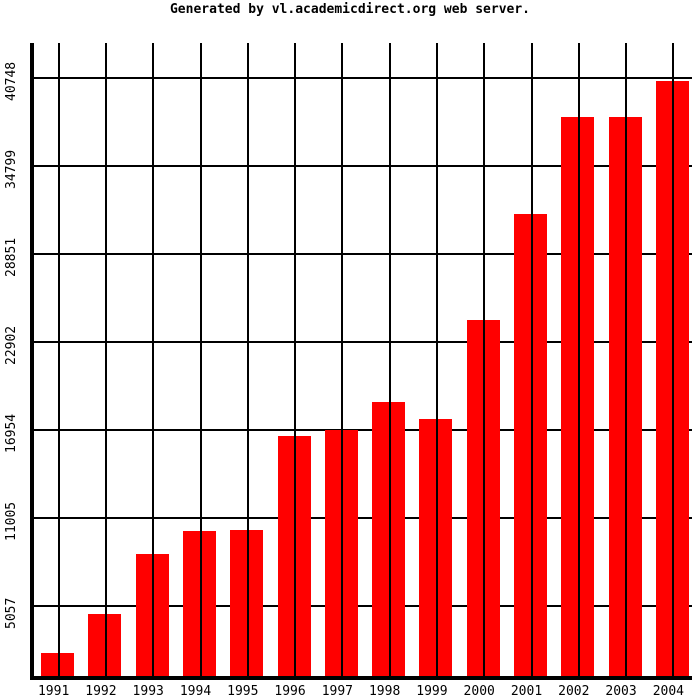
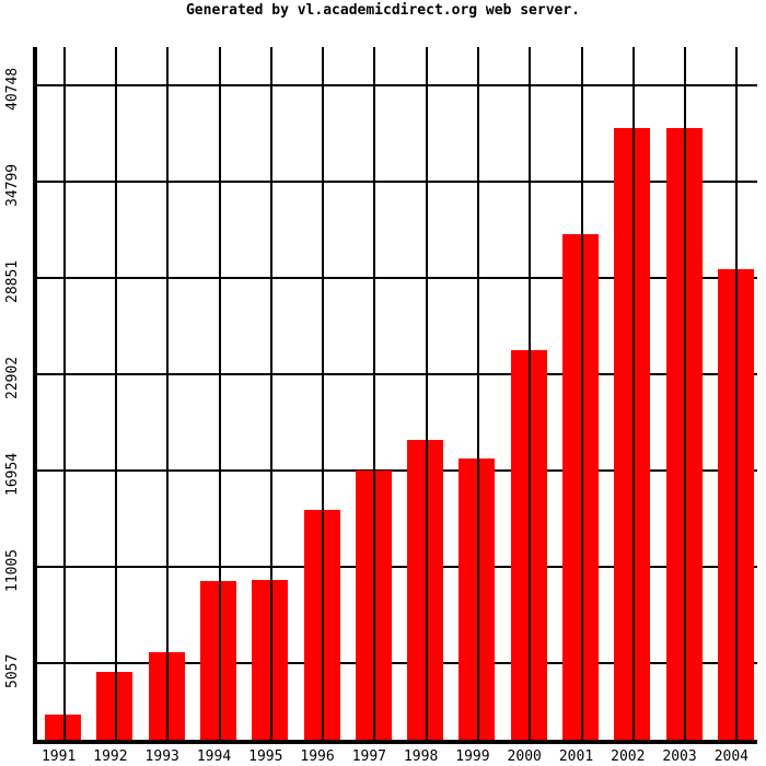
1993: 8200 -> 5400
1996: 16200 -> 14200
2004: 40200 -> 29100
